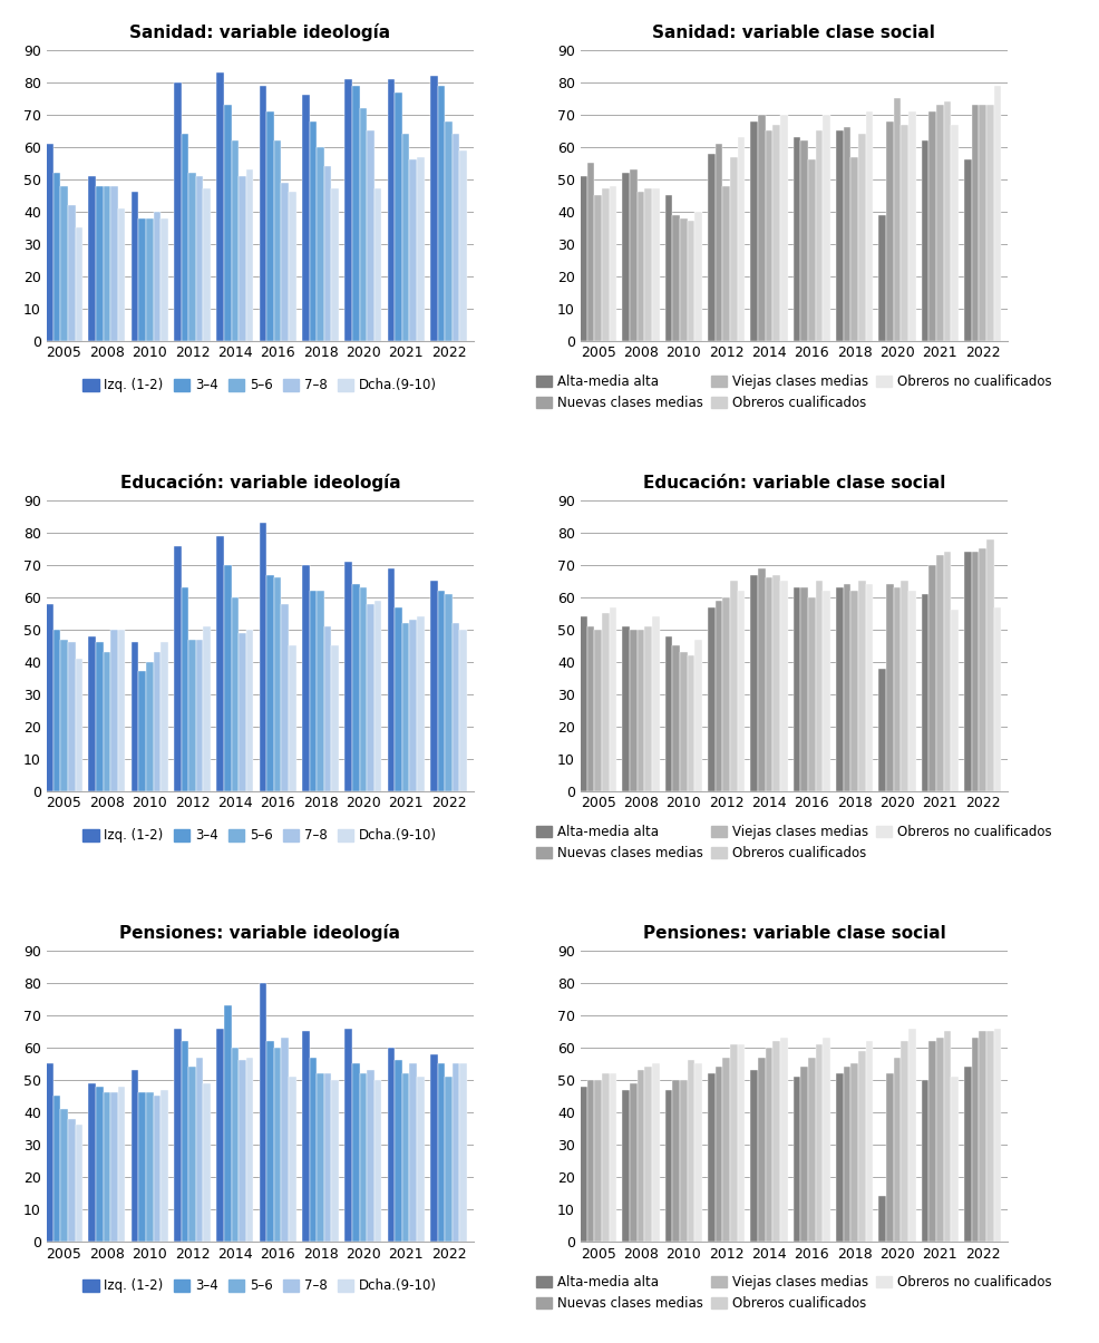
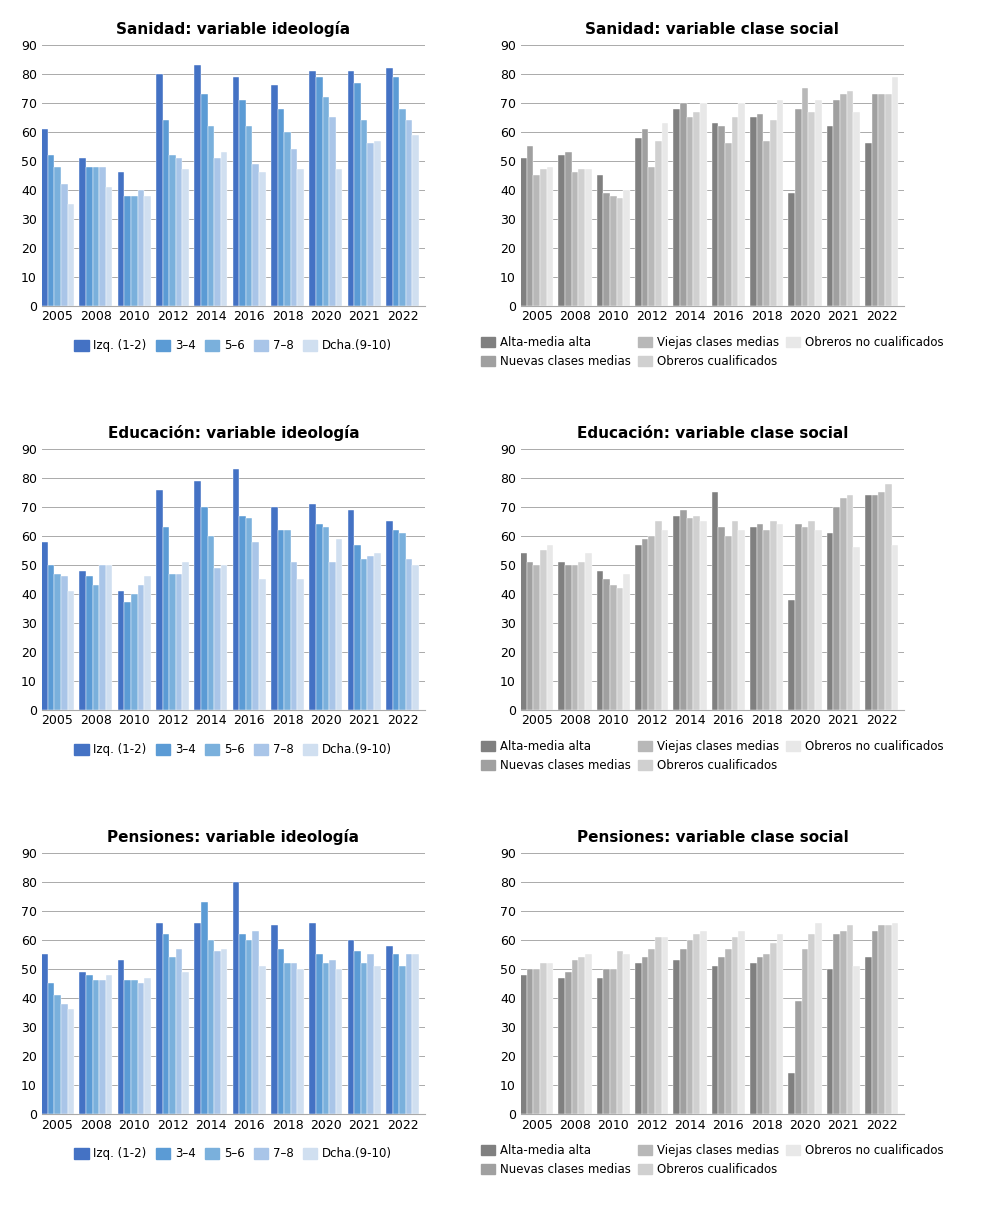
Educación: variable ideología/Izq. (1-2)/2010: 46 -> 41
Educación: variable ideología/7–8/2020: 58 -> 51
Educación: variable clase social/Alta-media alta/2016: 63 -> 75
Pensiones: variable clase social/Nuevas clases medias/2020: 52 -> 39
